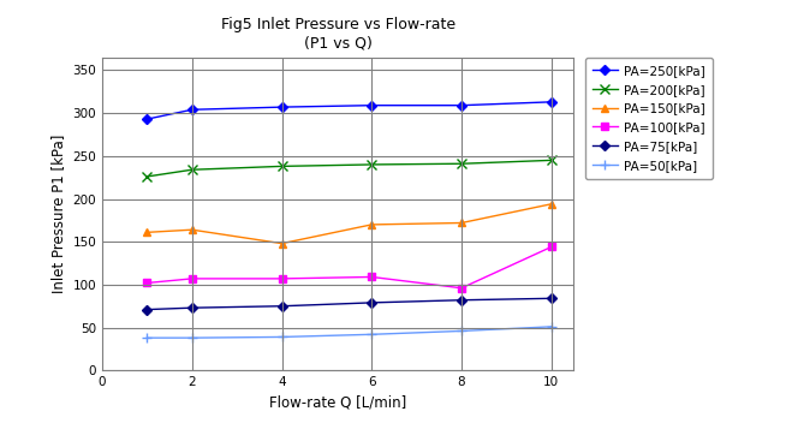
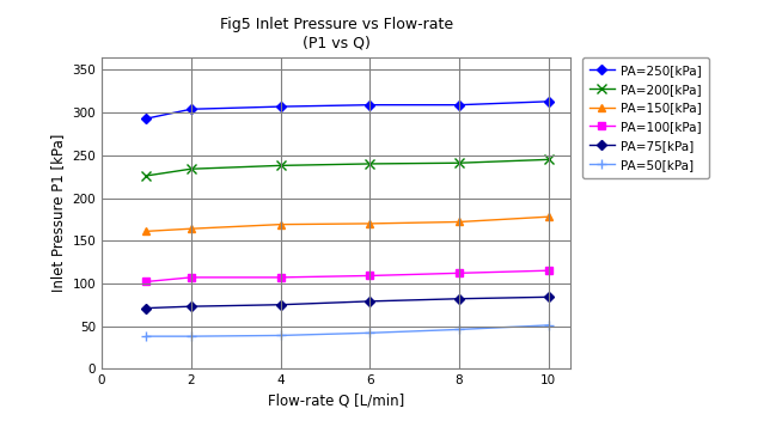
PA=150[kPa]/4: 148 -> 169
PA=100[kPa]/8: 96 -> 112
PA=150[kPa]/10: 194 -> 178
PA=100[kPa]/10: 144 -> 115
